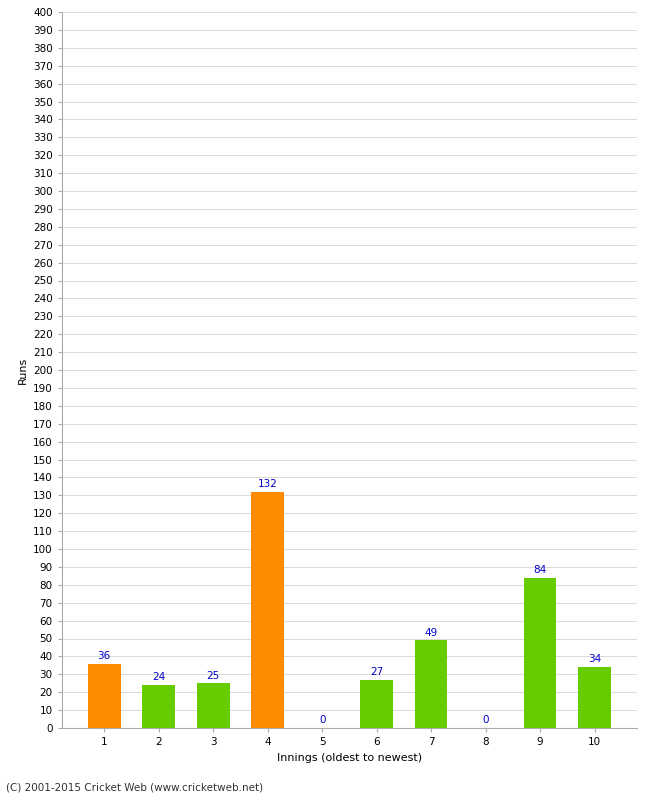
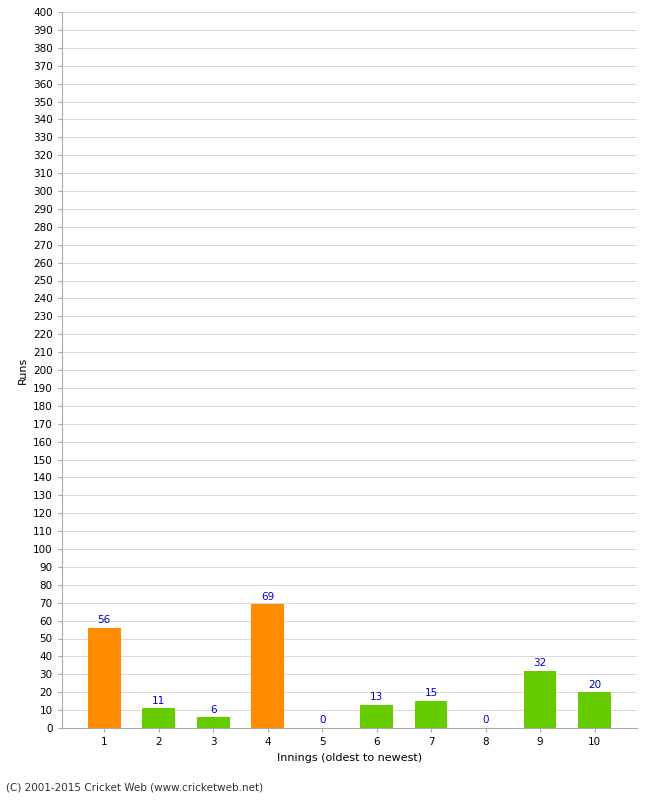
1: 36 -> 56
2: 24 -> 11
3: 25 -> 6
4: 132 -> 69
6: 27 -> 13
7: 49 -> 15
9: 84 -> 32
10: 34 -> 20
